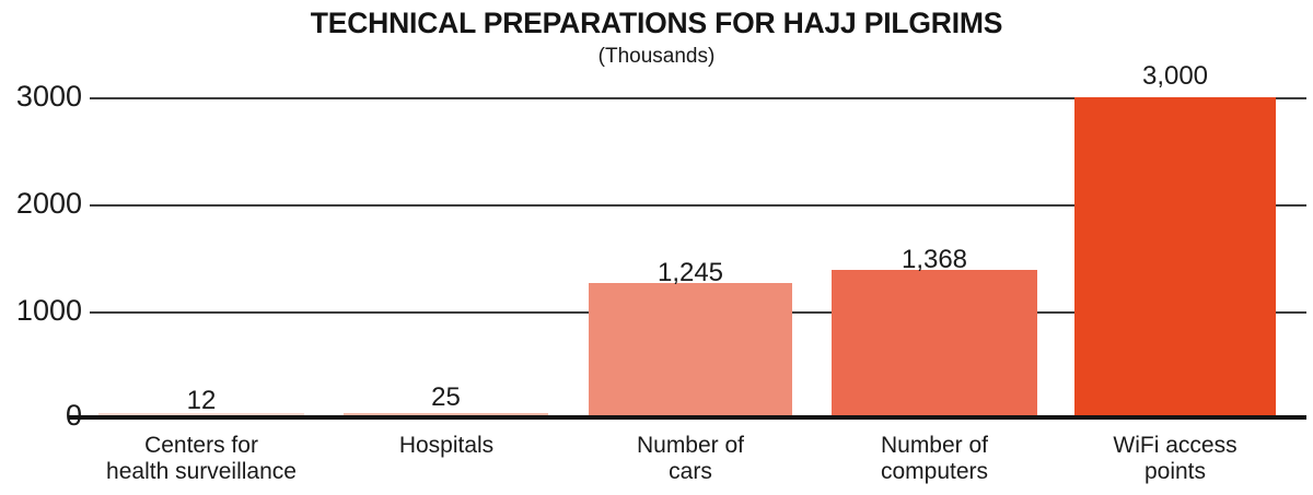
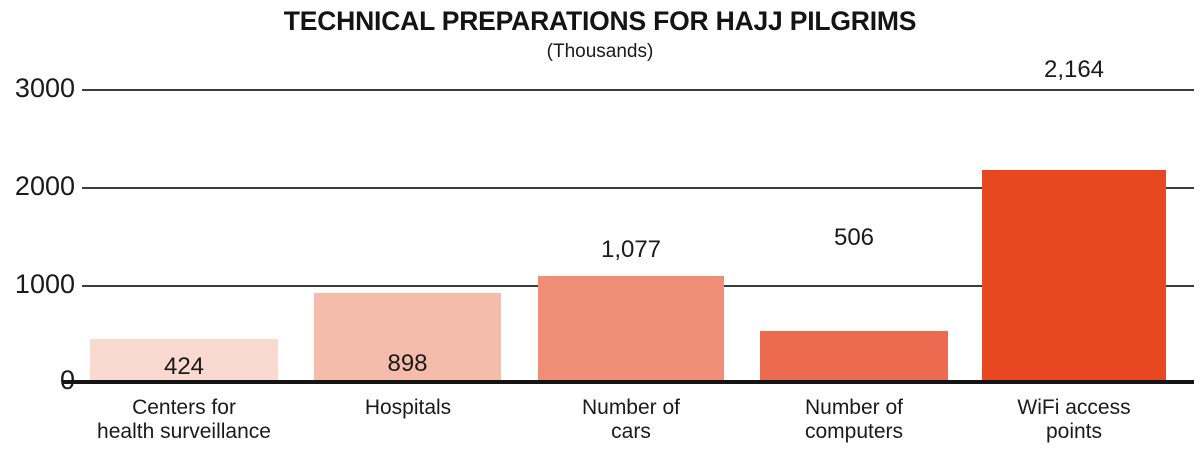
Centers for health surveillance: 12 -> 424
Hospitals: 25 -> 898
Number of cars: 1,245 -> 1,077
Number of computers: 1,368 -> 506
WiFi access points: 3,000 -> 2,164
